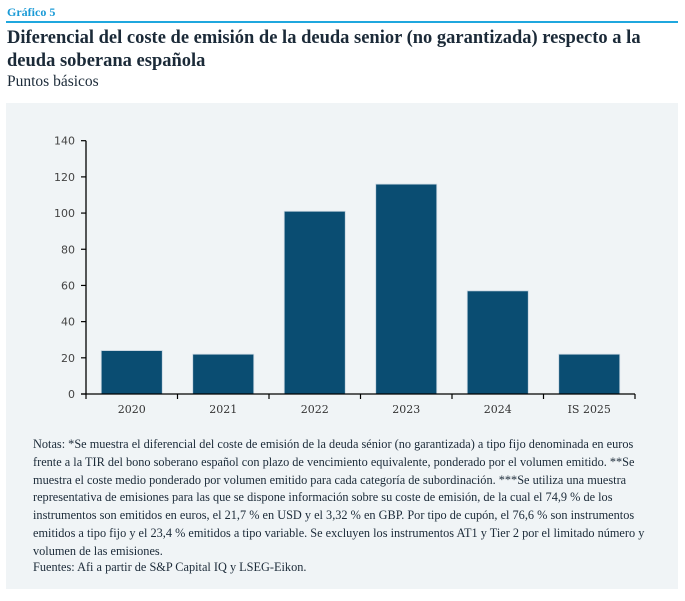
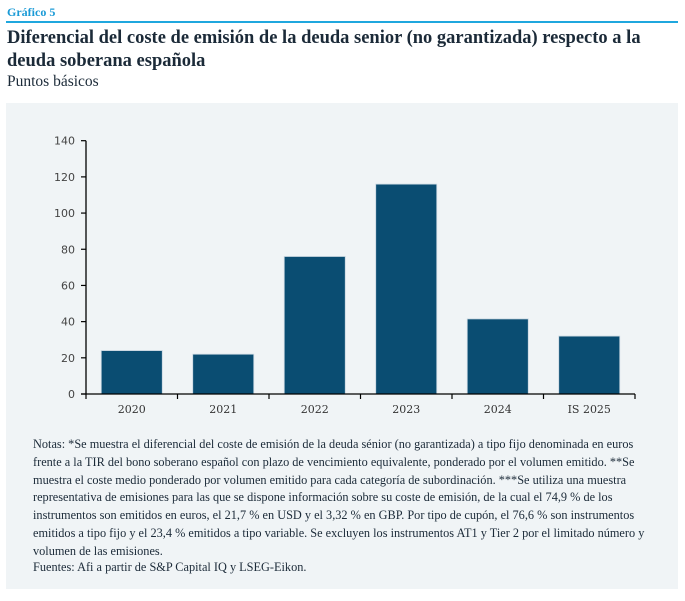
2022: 101 -> 76
2024: 57 -> 42
IS 2025: 22 -> 32
